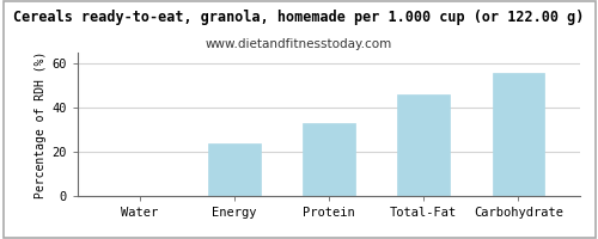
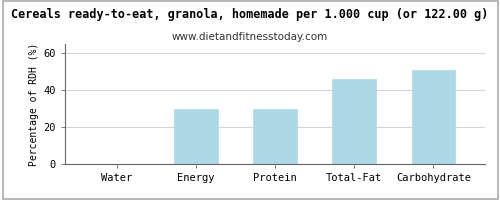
Energy: 24 -> 30
Protein: 33 -> 30
Carbohydrate: 56 -> 51
